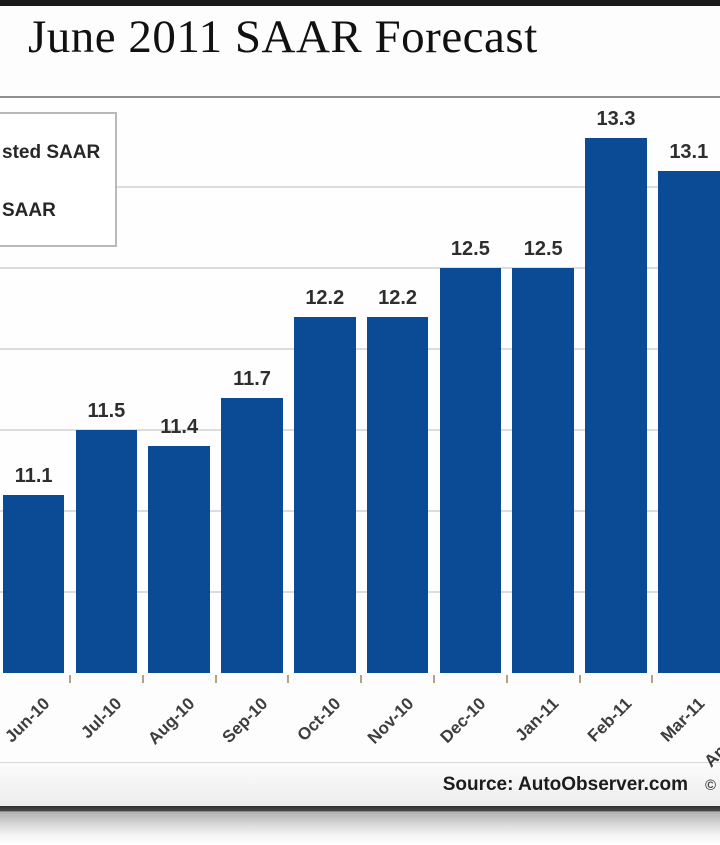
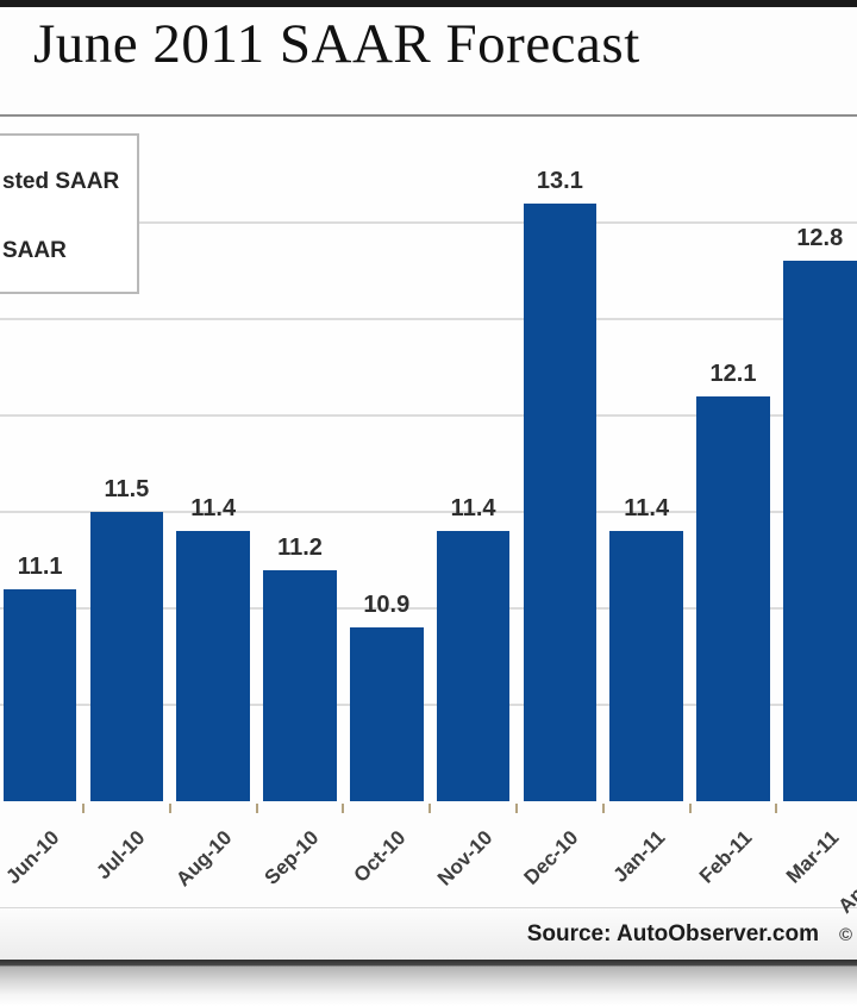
Sep-10: 11.7 -> 11.2
Oct-10: 12.2 -> 10.9
Nov-10: 12.2 -> 11.4
Dec-10: 12.5 -> 13.1
Jan-11: 12.5 -> 11.4
Feb-11: 13.3 -> 12.1
Mar-11: 13.1 -> 12.8
